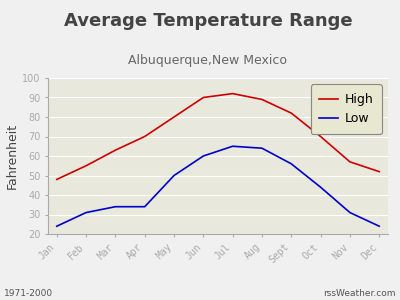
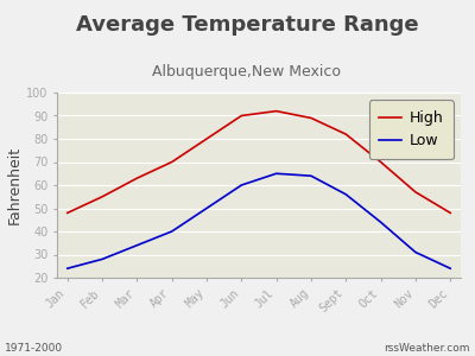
Low/Feb: 31 -> 28
Low/Apr: 34 -> 40
High/Dec: 52 -> 48
